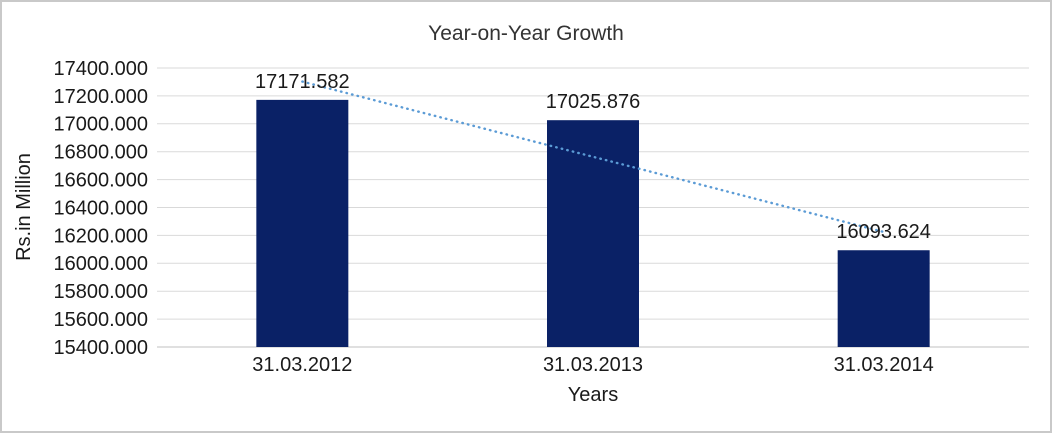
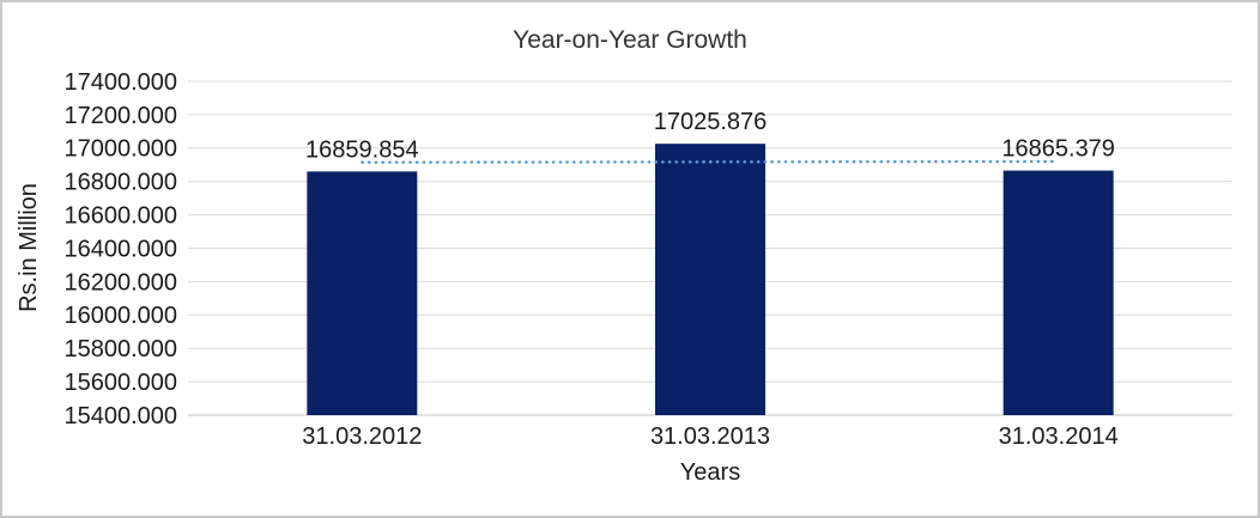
31.03.2012: 17171.582 -> 16859.854
31.03.2014: 16093.624 -> 16865.379
